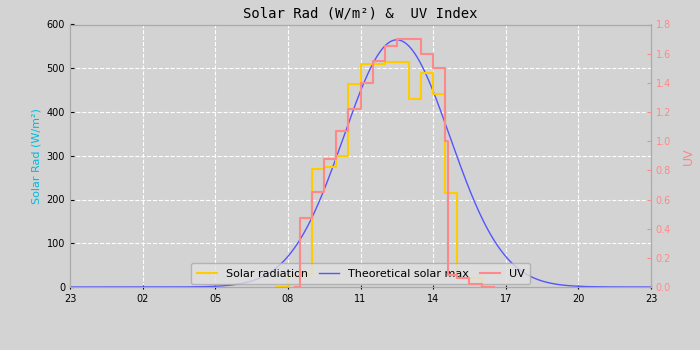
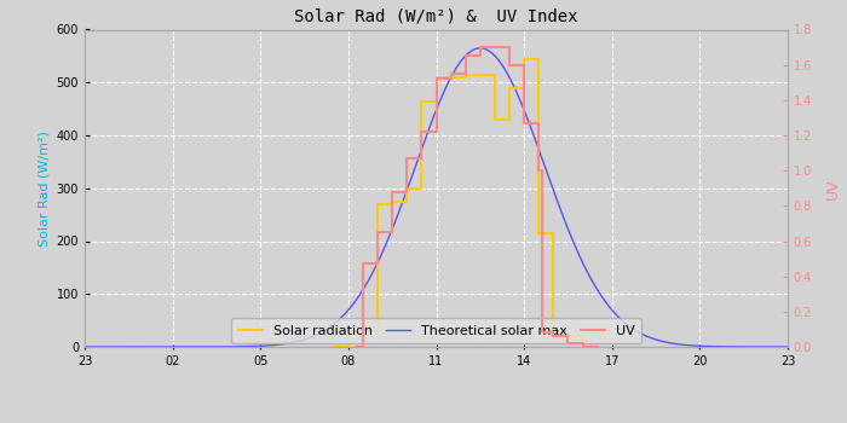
UV/11: 1.40 -> 1.52
Solar radiation/14: 440 -> 545
UV/14: 1.50 -> 1.27
